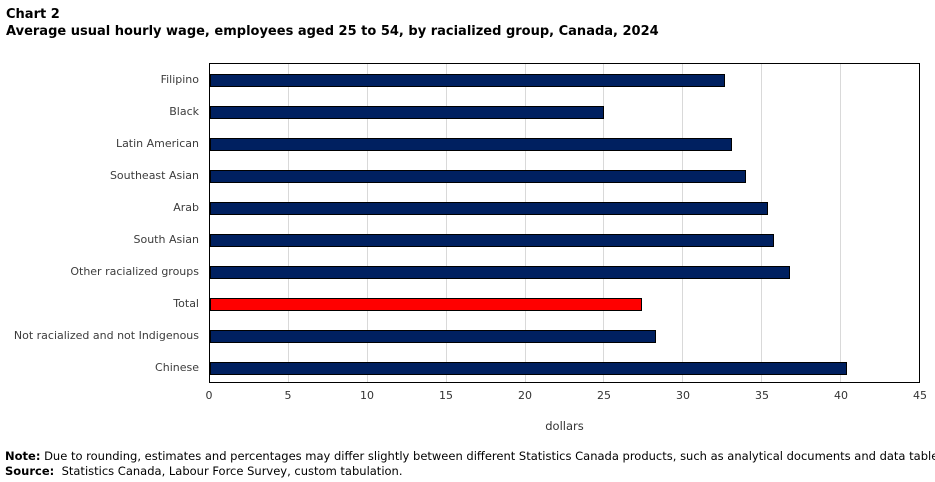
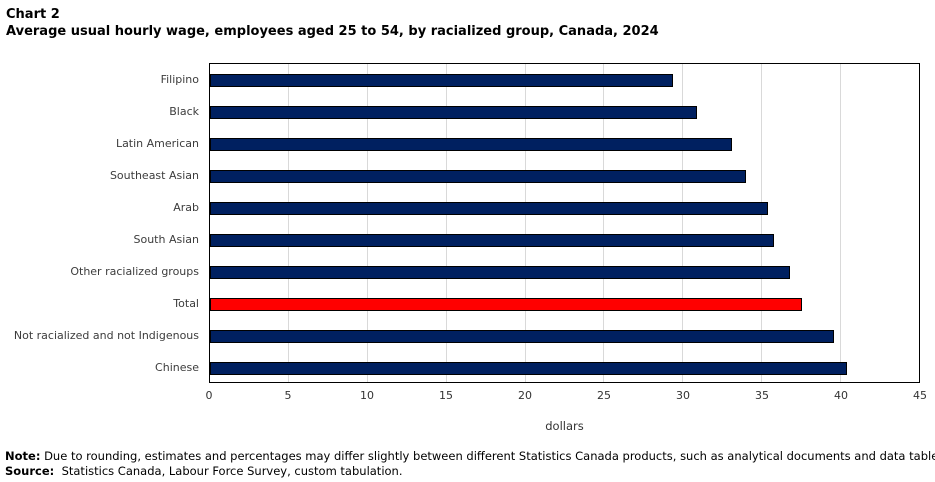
Filipino: 32.7 -> 29.4
Black: 25.0 -> 30.9
Total: 27.4 -> 37.6
Not racialized and not Indigenous: 28.3 -> 39.6
